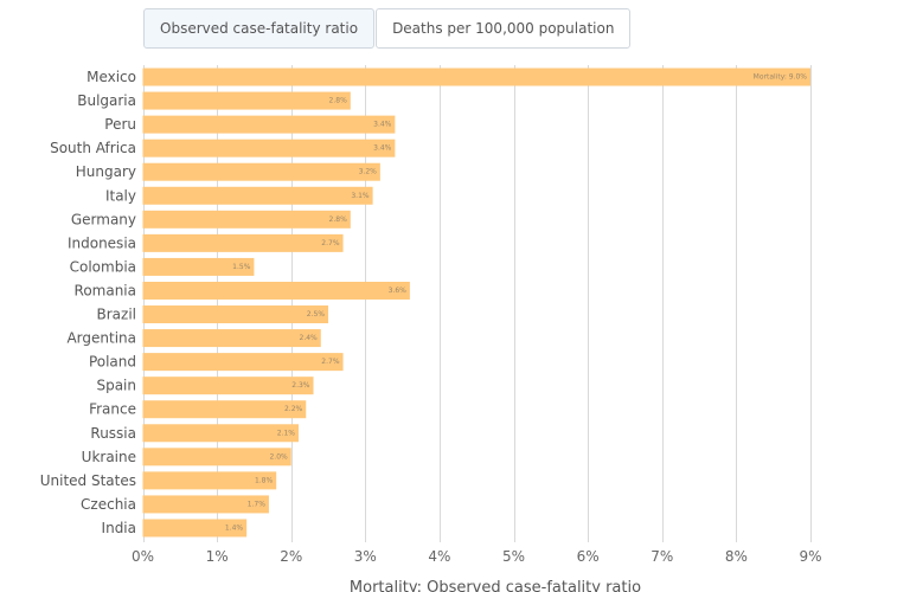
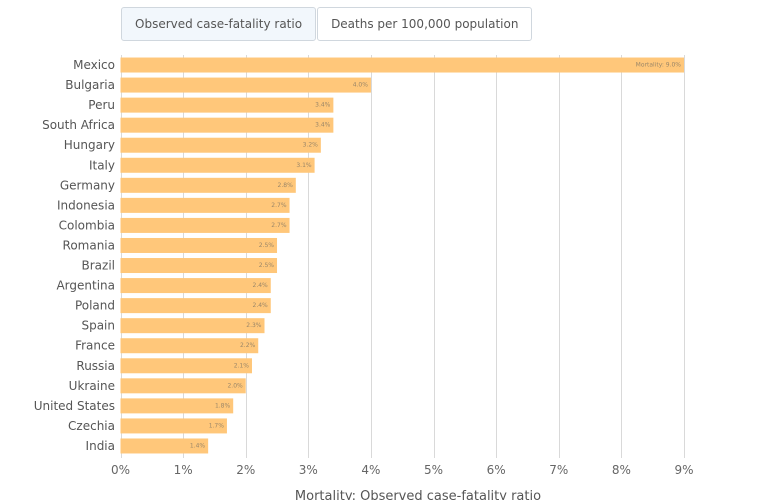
Bulgaria: 2.8% -> 4.0%
Colombia: 1.5% -> 2.7%
Romania: 3.6% -> 2.5%
Poland: 2.7% -> 2.4%
